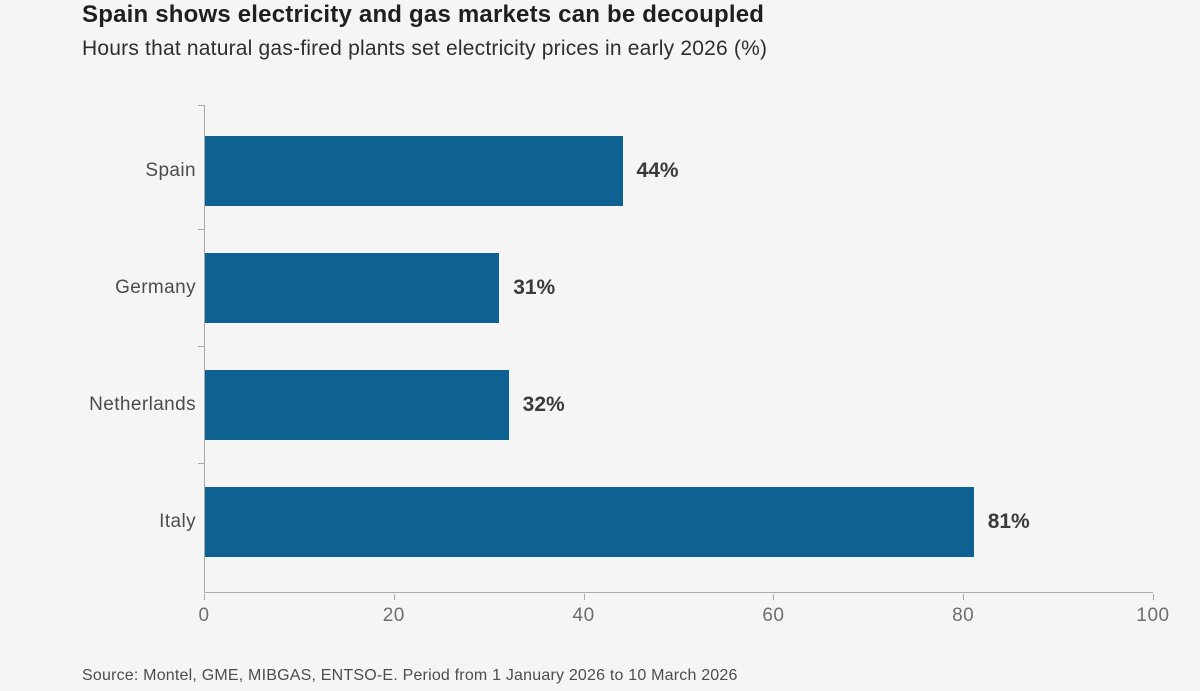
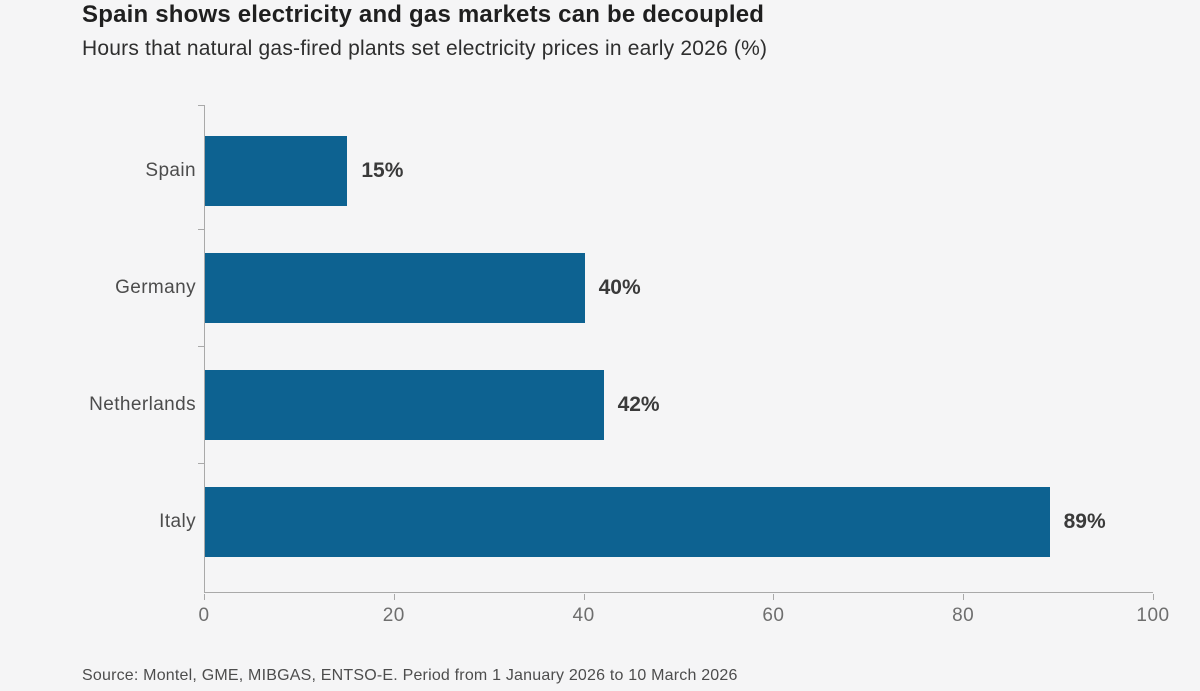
Spain: 44% -> 15%
Germany: 31% -> 40%
Netherlands: 32% -> 42%
Italy: 81% -> 89%
